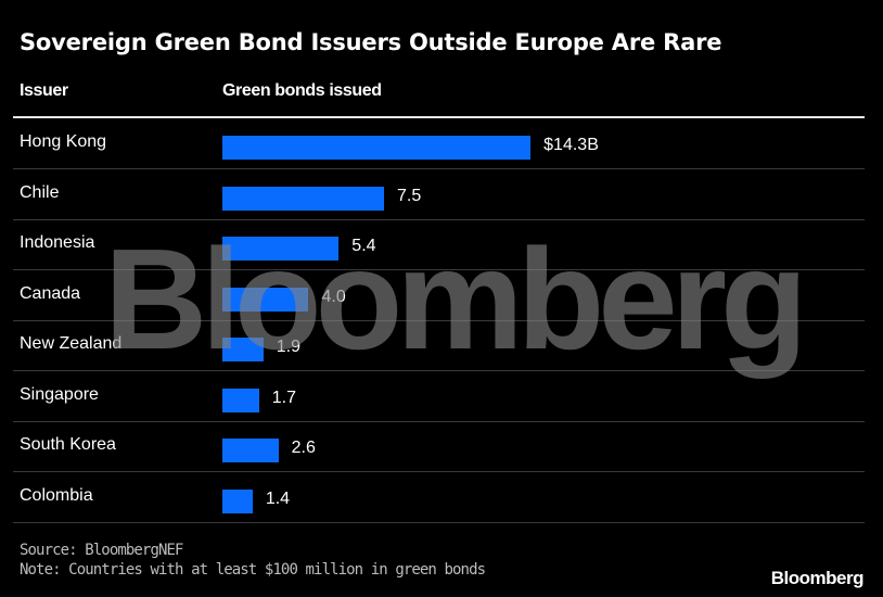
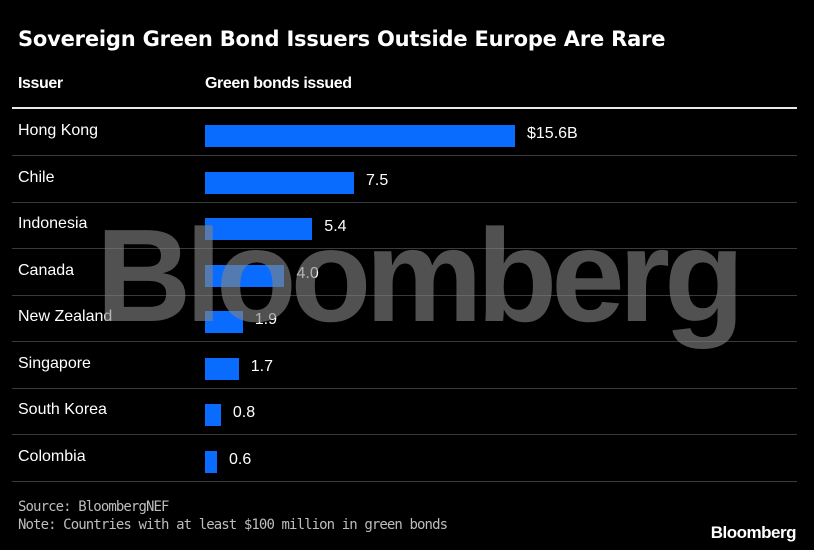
Hong Kong: $14.3B -> $15.6B
South Korea: 2.6 -> 0.8
Colombia: 1.4 -> 0.6
